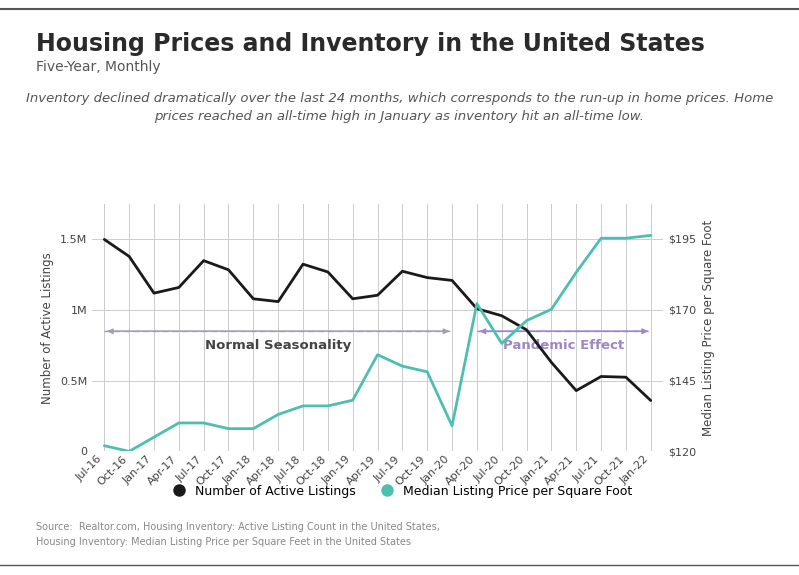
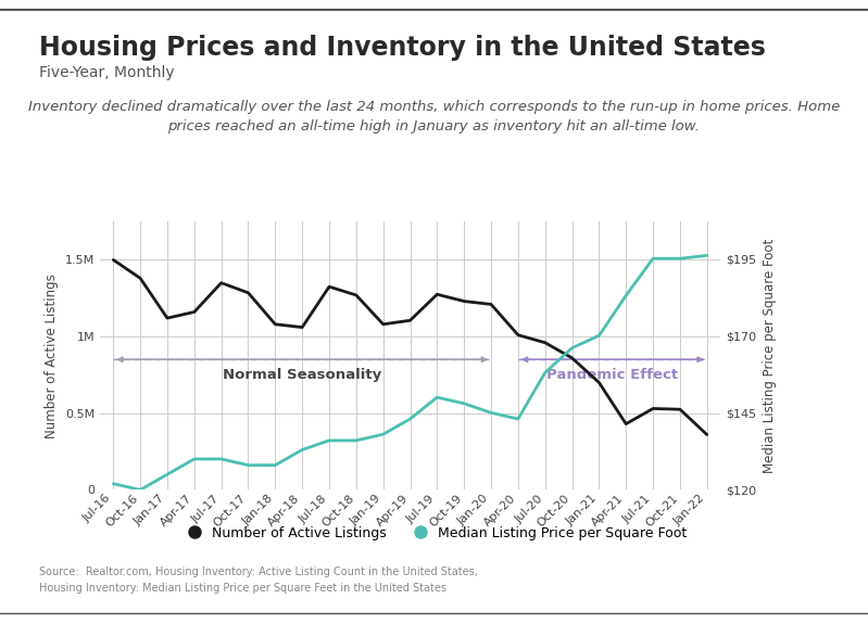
Median Listing Price per Square Foot/Apr-19: $154 -> $143
Median Listing Price per Square Foot/Jan-20: $129 -> $145
Median Listing Price per Square Foot/Apr-20: $172 -> $143
Number of Active Listings/Jan-21: 0.63M -> 0.70M
